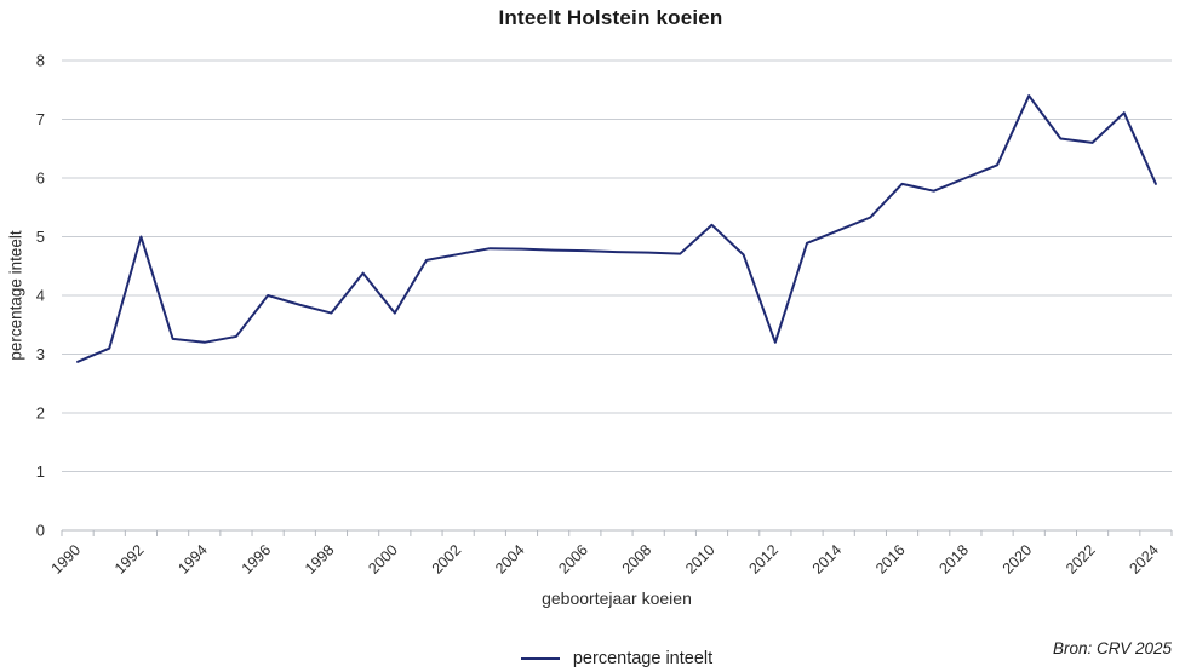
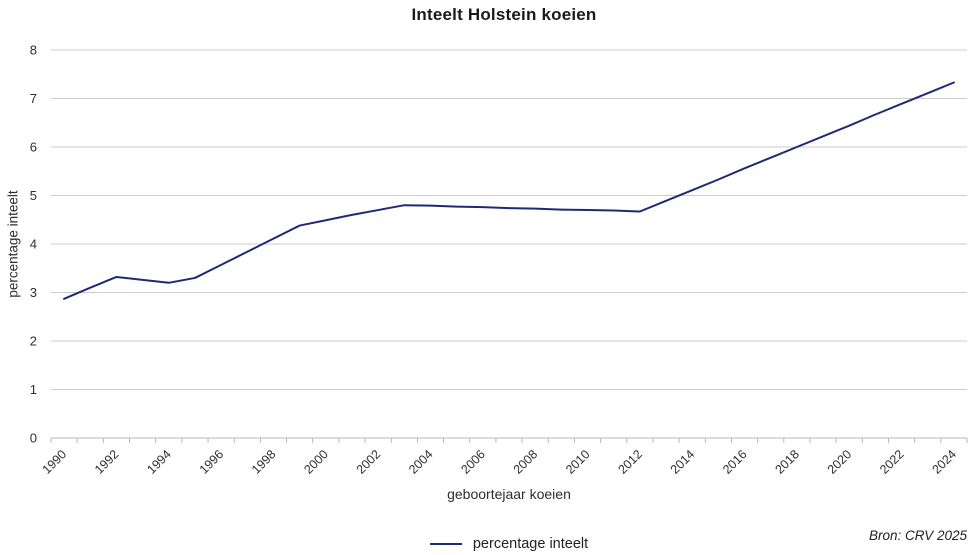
1992: 5.0 -> 3.3
1996: 4.0 -> 3.6
1998: 3.7 -> 4.1
2000: 3.7 -> 4.5
2010: 5.2 -> 4.7
2012: 3.2 -> 4.7
2016: 5.9 -> 5.6
2020: 7.4 -> 6.4
2022: 6.6 -> 6.9
2024: 5.9 -> 7.3
